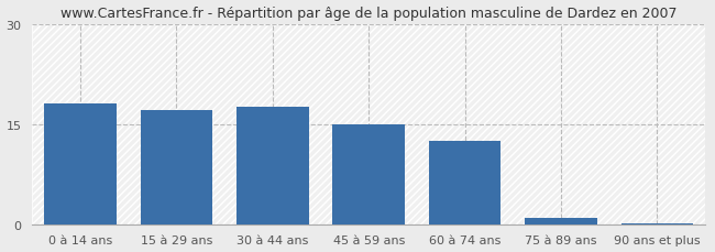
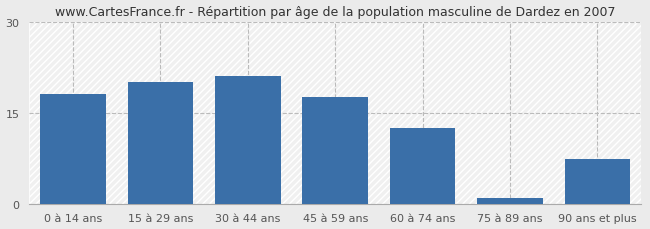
15 à 29 ans: 17.0 -> 20.0
30 à 44 ans: 17.5 -> 21.0
45 à 59 ans: 15.0 -> 17.6
90 ans et plus: 0.1 -> 7.4
